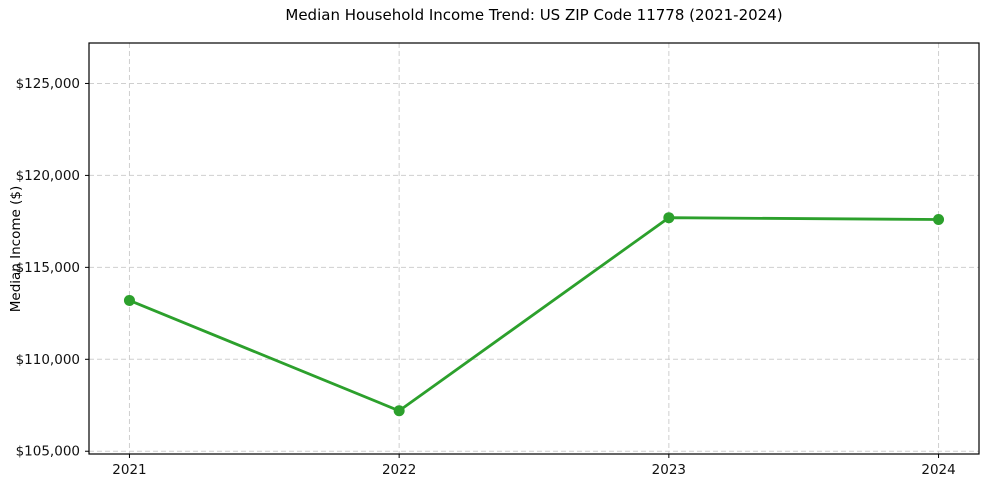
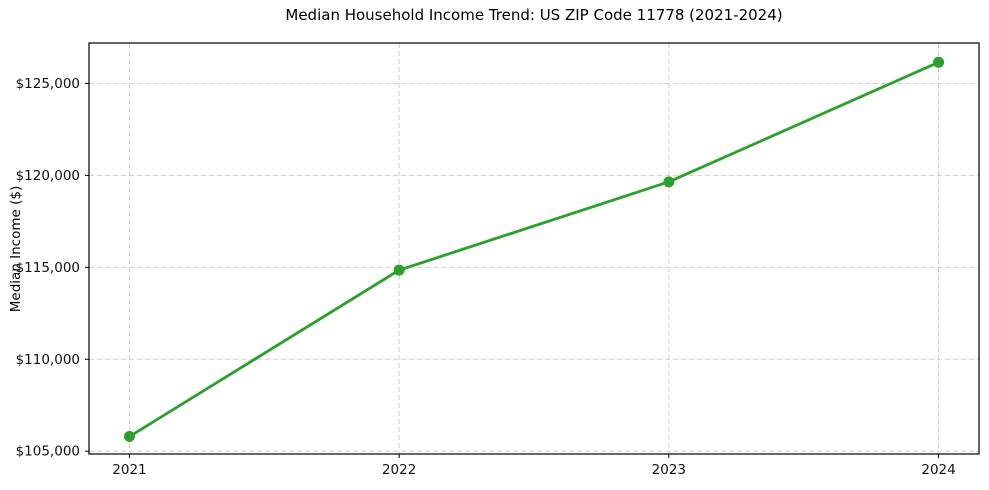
2021: $113200 -> $105800
2022: $107200 -> $114800
2023: $117700 -> $119600
2024: $117600 -> $126200
